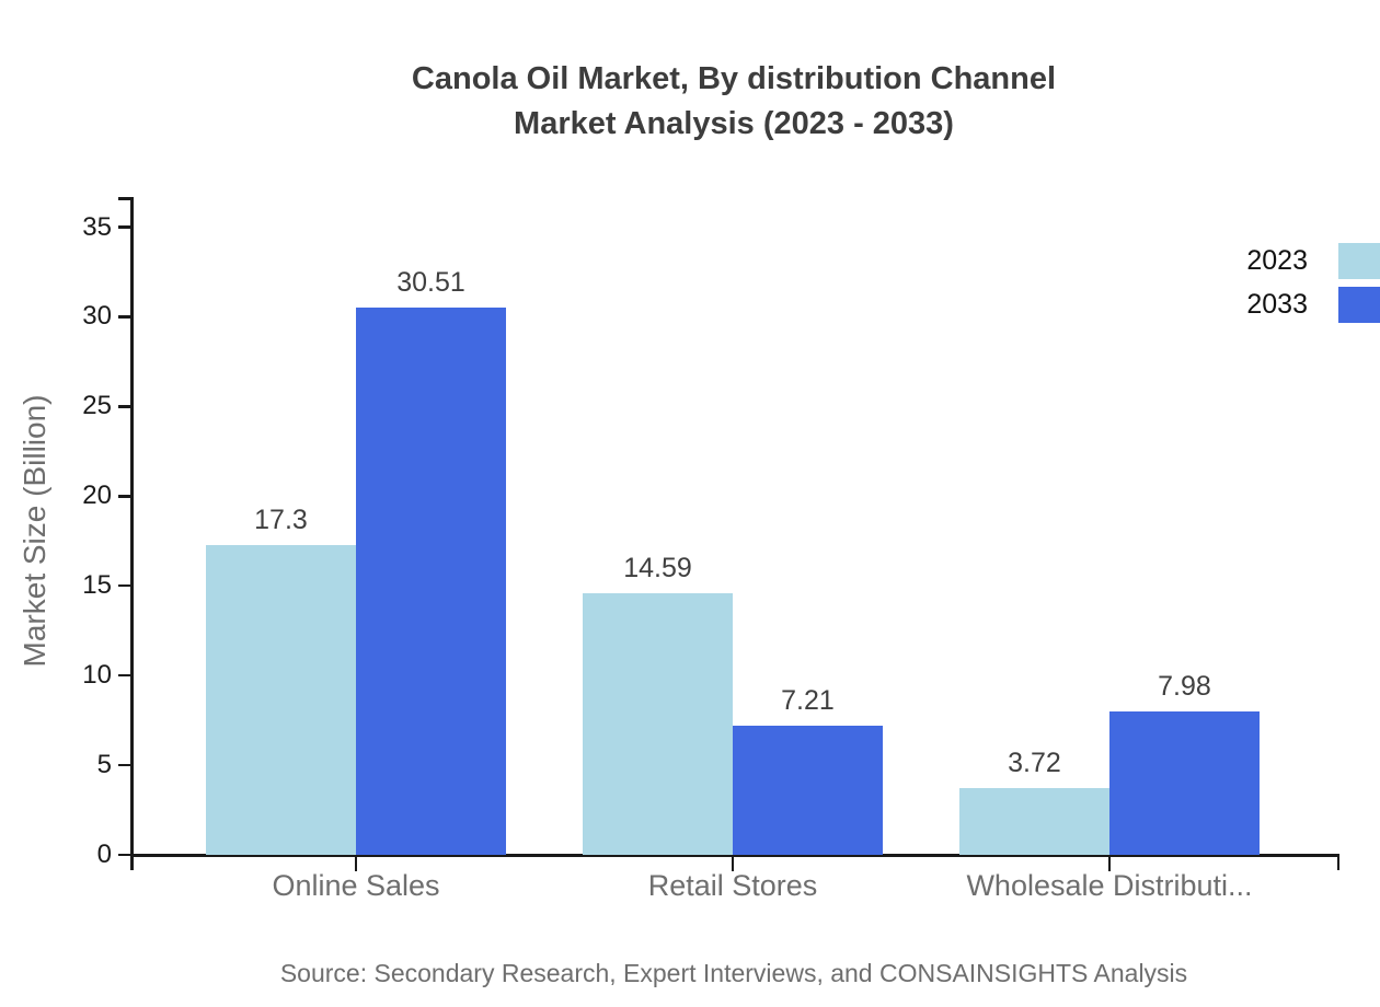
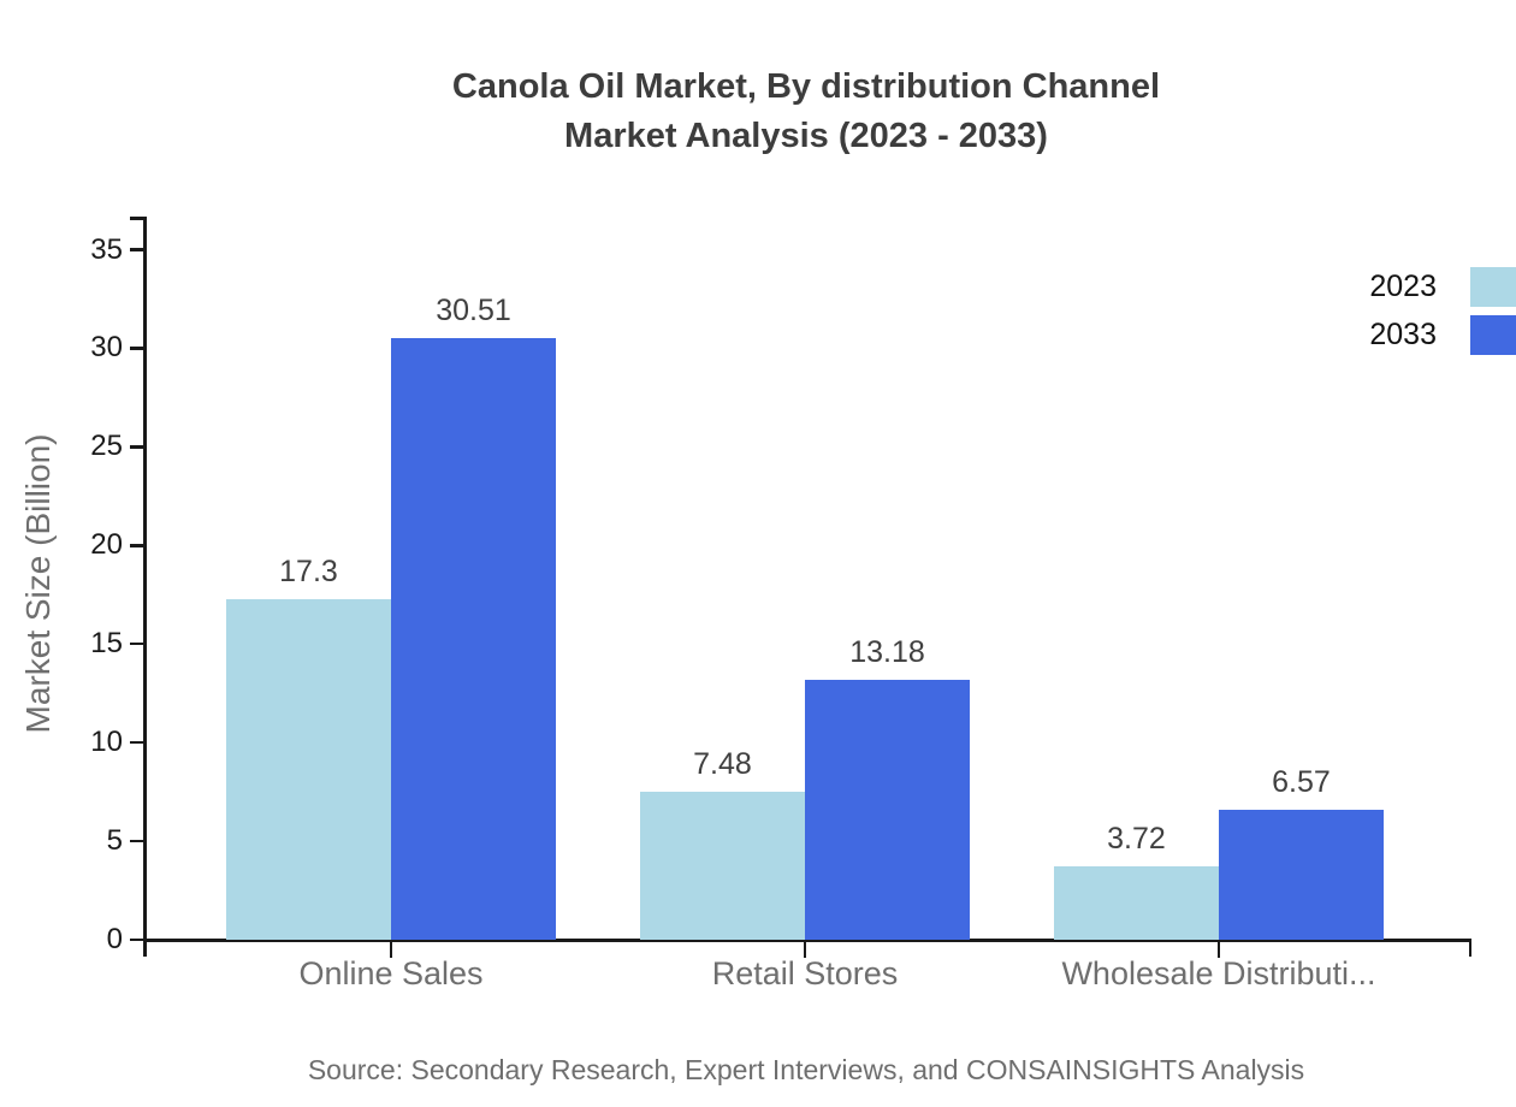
2023/Retail Stores: 14.59 -> 7.48
2033/Retail Stores: 7.21 -> 13.18
2033/Wholesale Distributi...: 7.98 -> 6.57
